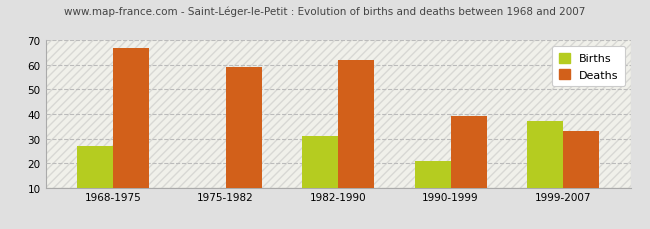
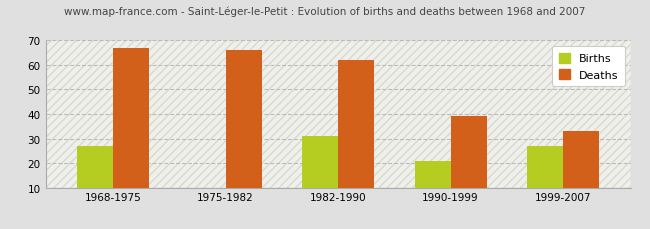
Deaths/1975-1982: 59 -> 66
Births/1999-2007: 37 -> 27
